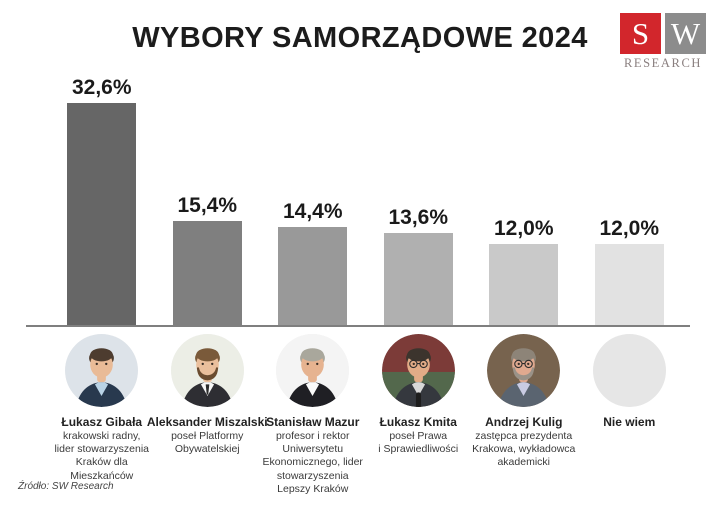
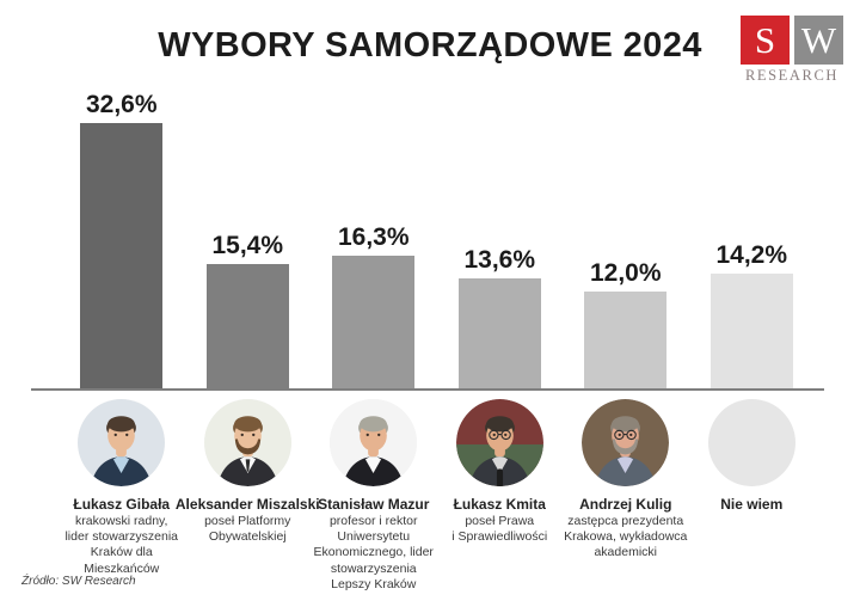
Stanisław Mazur: 14,4% -> 16,3%
Nie wiem: 12,0% -> 14,2%
